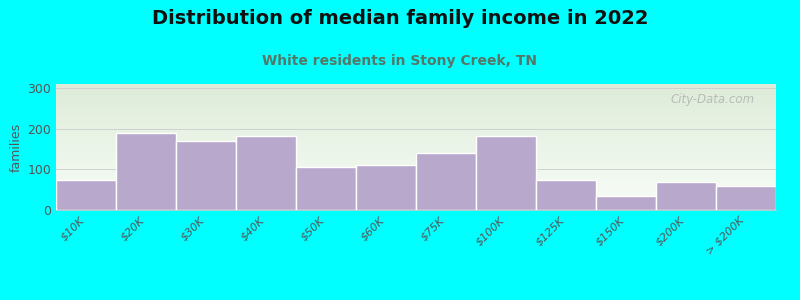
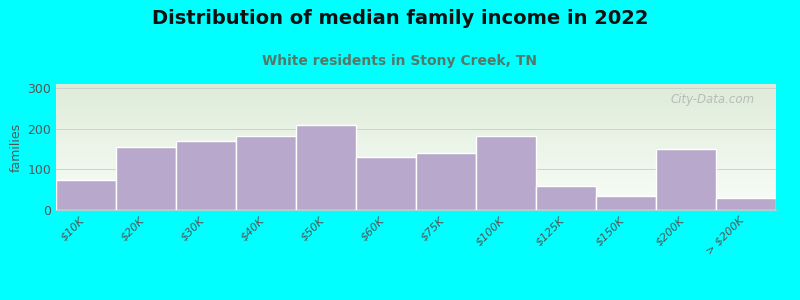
$20K: 190 -> 155
$50K: 105 -> 210
$60K: 110 -> 130
$125K: 75 -> 60
$200K: 70 -> 150
> $200K: 60 -> 30
